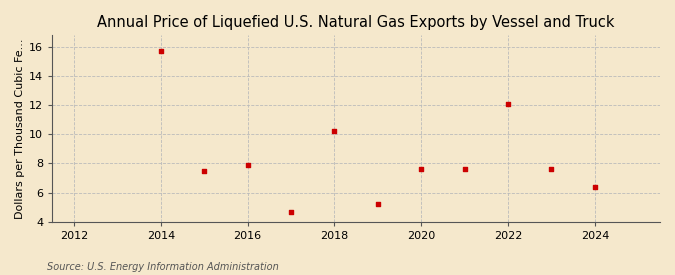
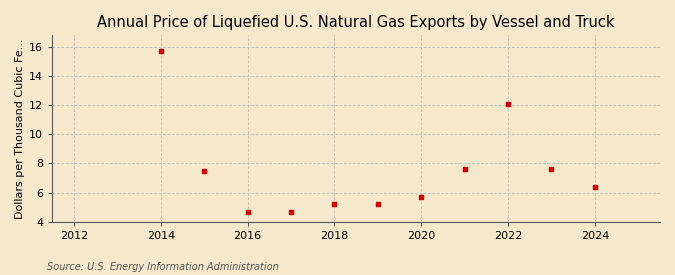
2016: 7.9 -> 4.7
2018: 10.2 -> 5.2
2020: 7.6 -> 5.7
